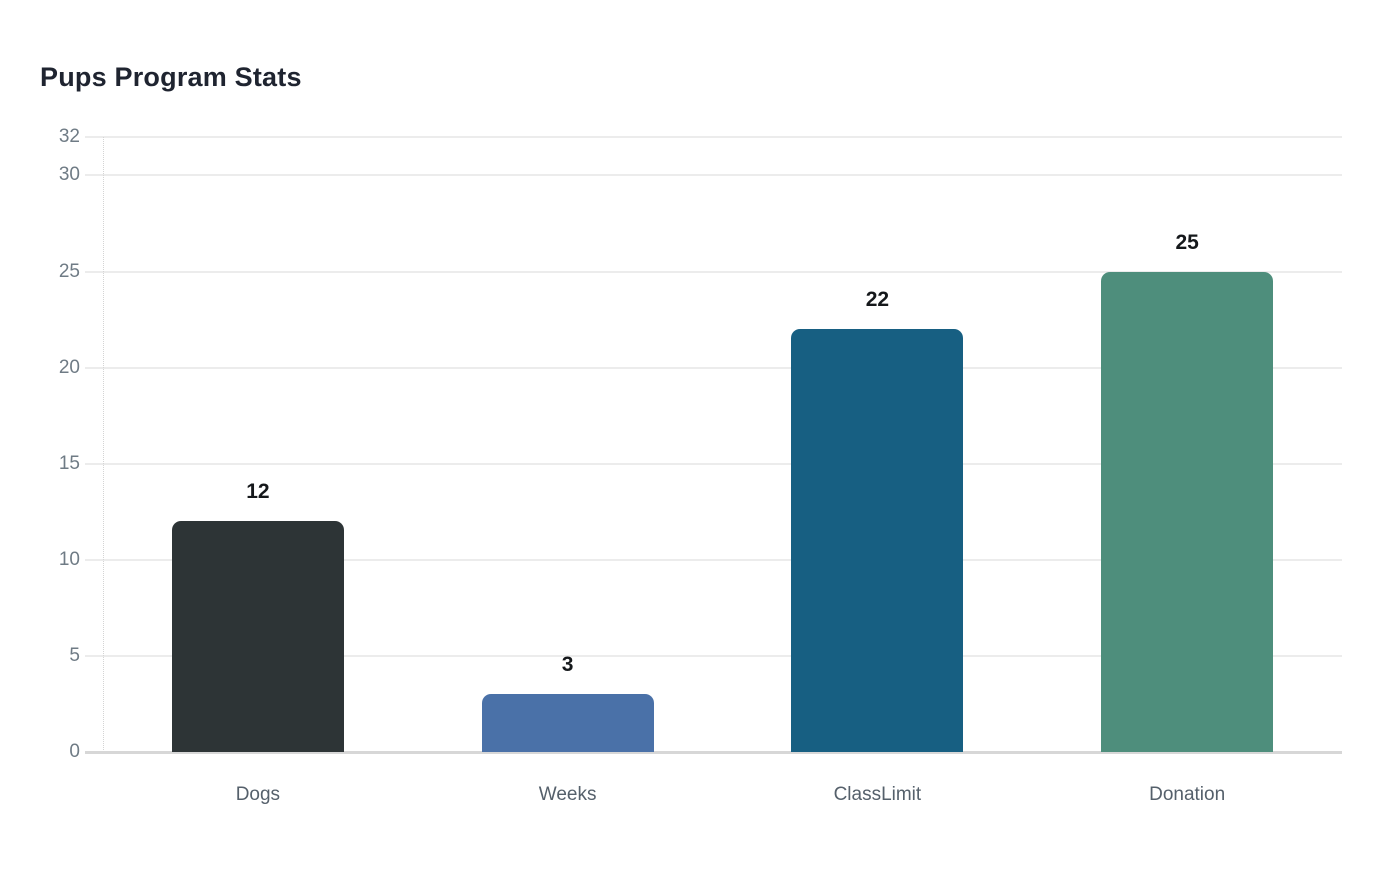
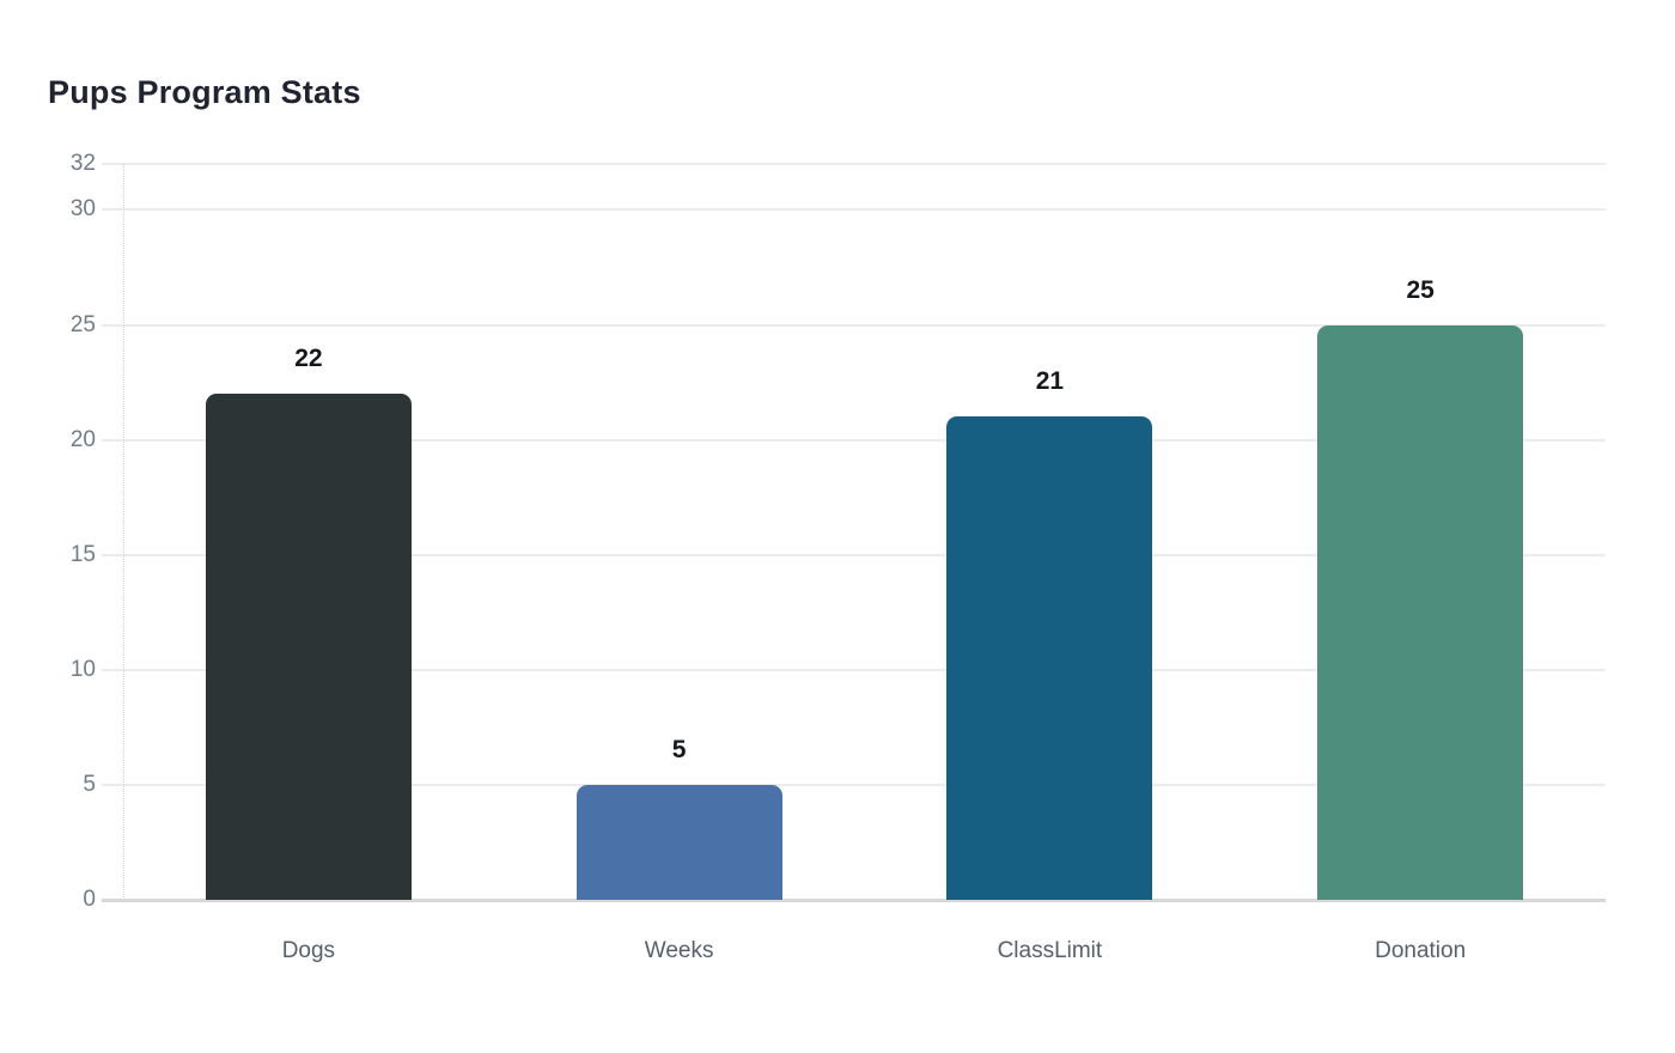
Dogs: 12 -> 22
Weeks: 3 -> 5
ClassLimit: 22 -> 21
